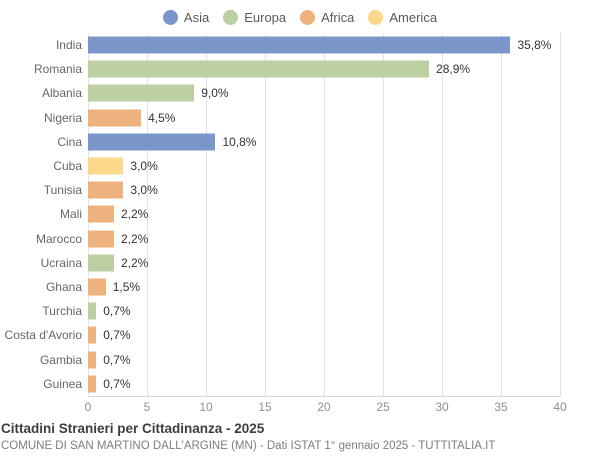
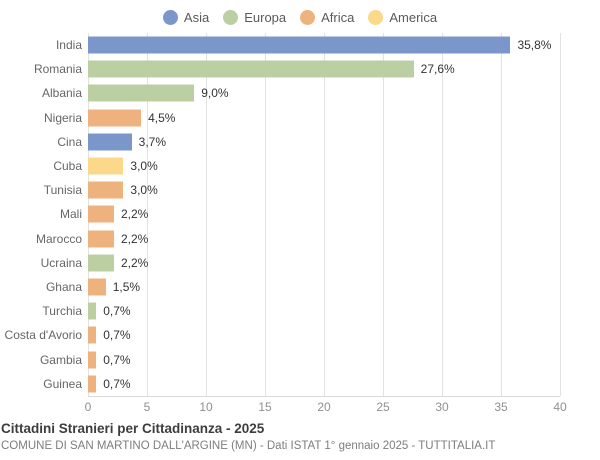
Romania: 28,9% -> 27,6%
Cina: 10,8% -> 3,7%
